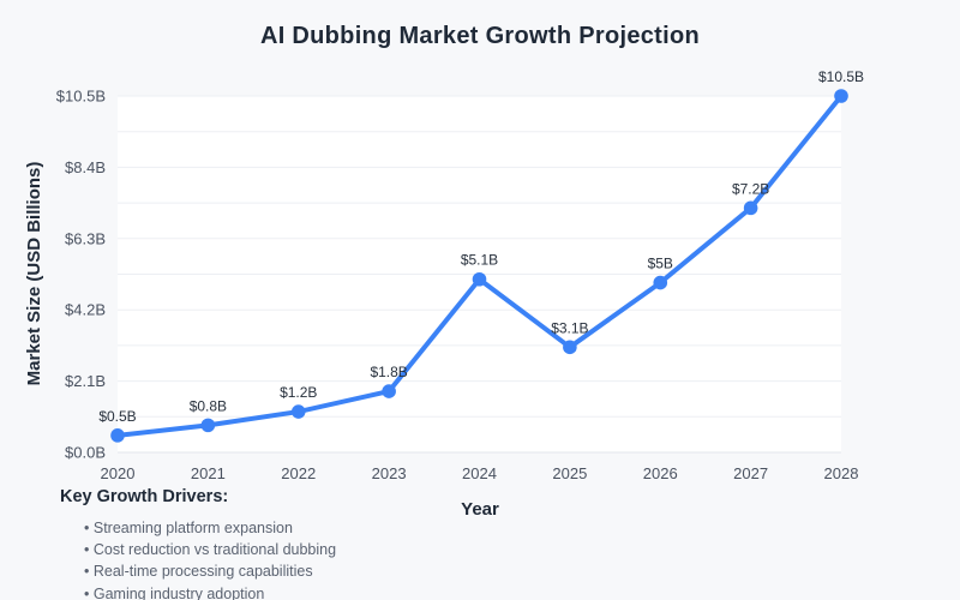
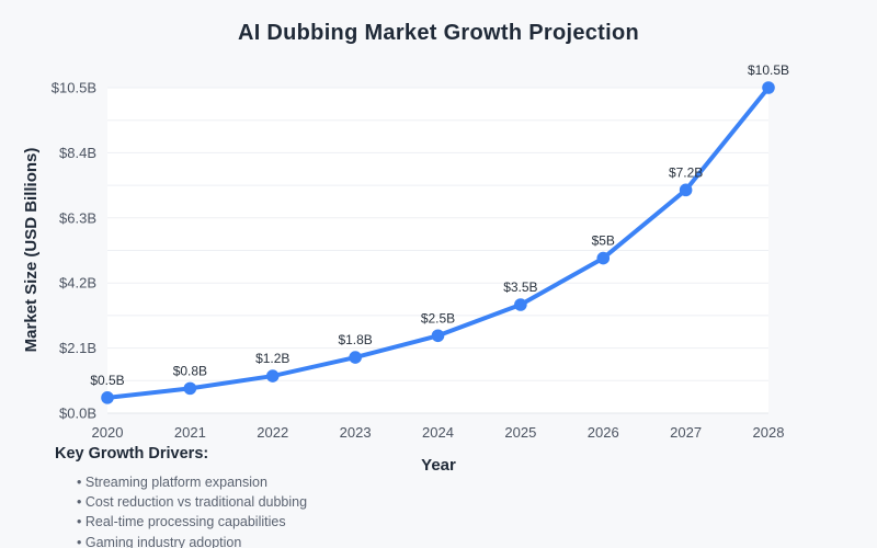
2024: $5.1B -> $2.5B
2025: $3.1B -> $3.5B
